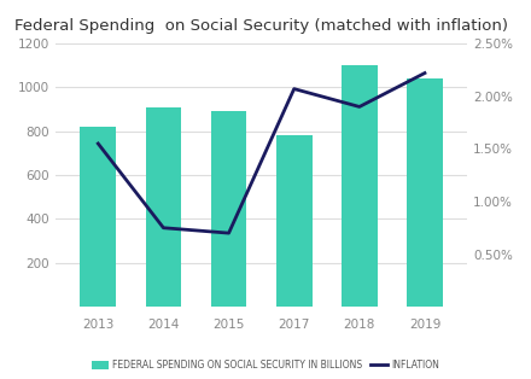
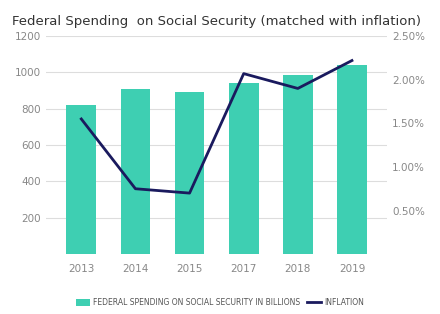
FEDERAL SPENDING ON SOCIAL SECURITY IN BILLIONS/2017: 780 -> 940
FEDERAL SPENDING ON SOCIAL SECURITY IN BILLIONS/2018: 1100 -> 980
